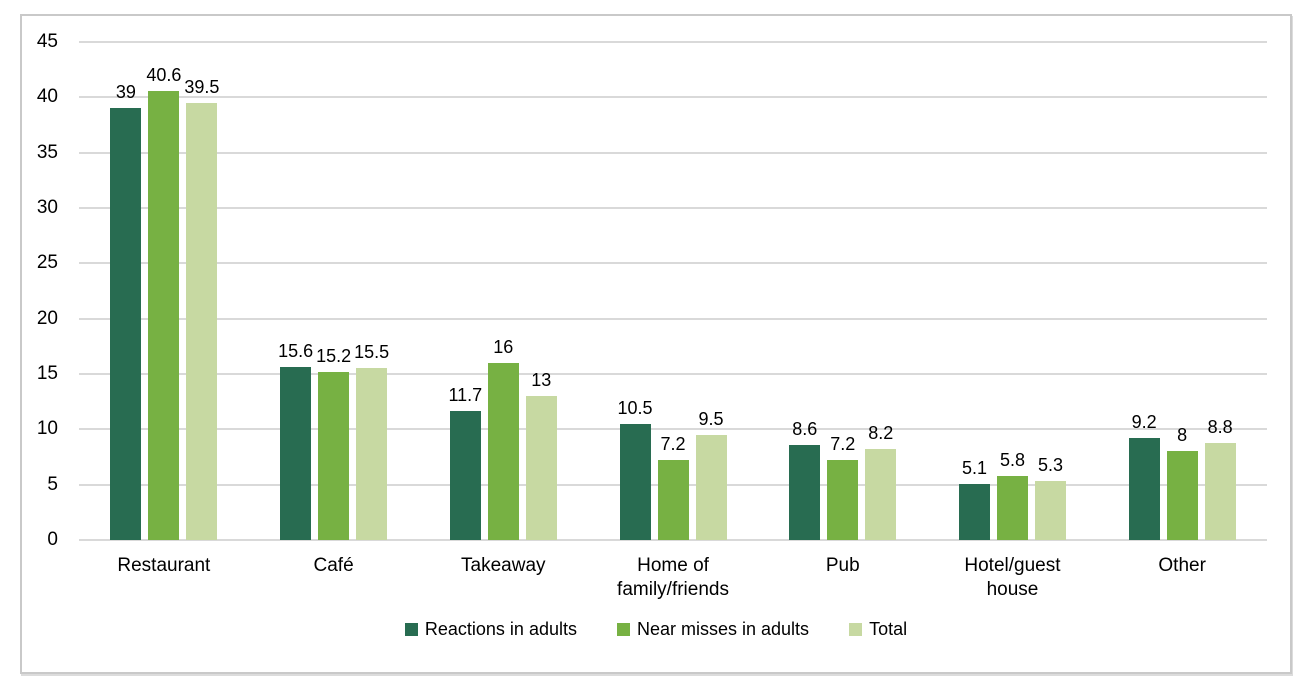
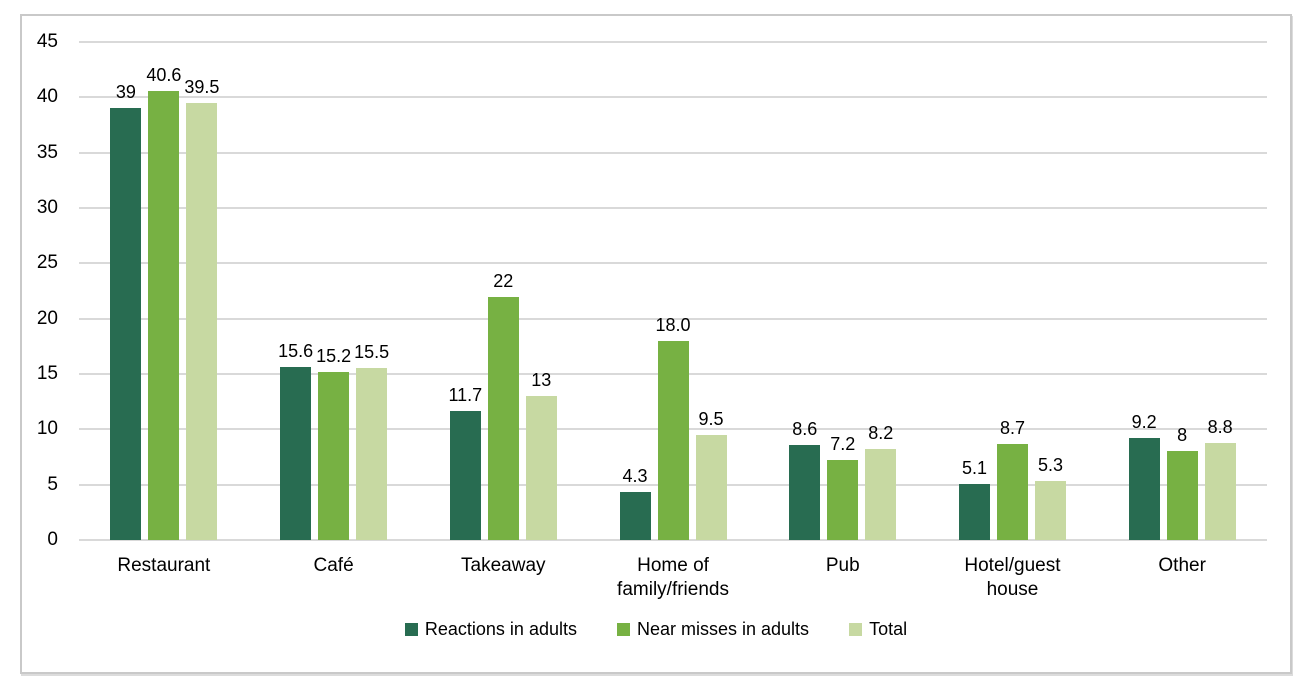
Near misses in adults/Takeaway: 16 -> 22
Reactions in adults/Home of family/friends: 10.5 -> 4.3
Near misses in adults/Home of family/friends: 7.2 -> 18.0
Near misses in adults/Hotel/guest house: 5.8 -> 8.7
